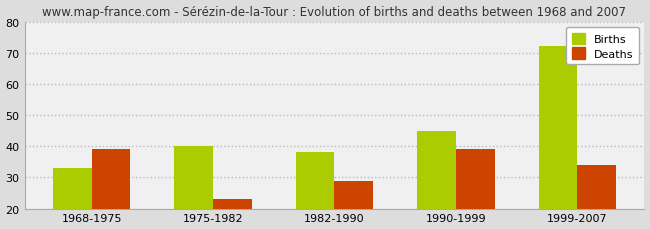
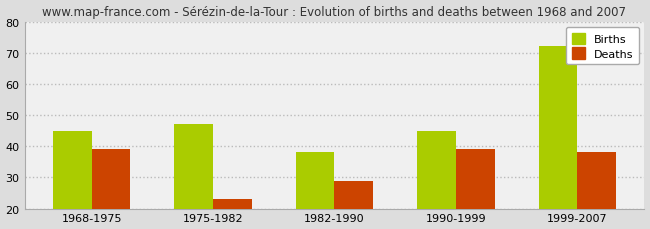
Births/1968-1975: 33 -> 45
Births/1975-1982: 40 -> 47
Deaths/1999-2007: 34 -> 38
